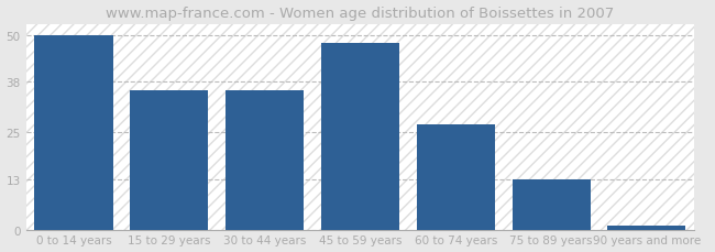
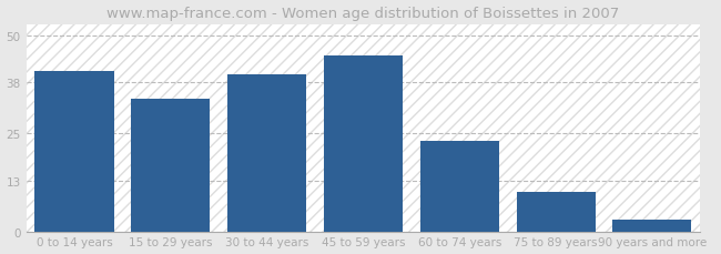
0 to 14 years: 50 -> 41
15 to 29 years: 36 -> 34
30 to 44 years: 36 -> 40
45 to 59 years: 48 -> 45
60 to 74 years: 27 -> 23
75 to 89 years: 13 -> 10
90 years and more: 1 -> 3
